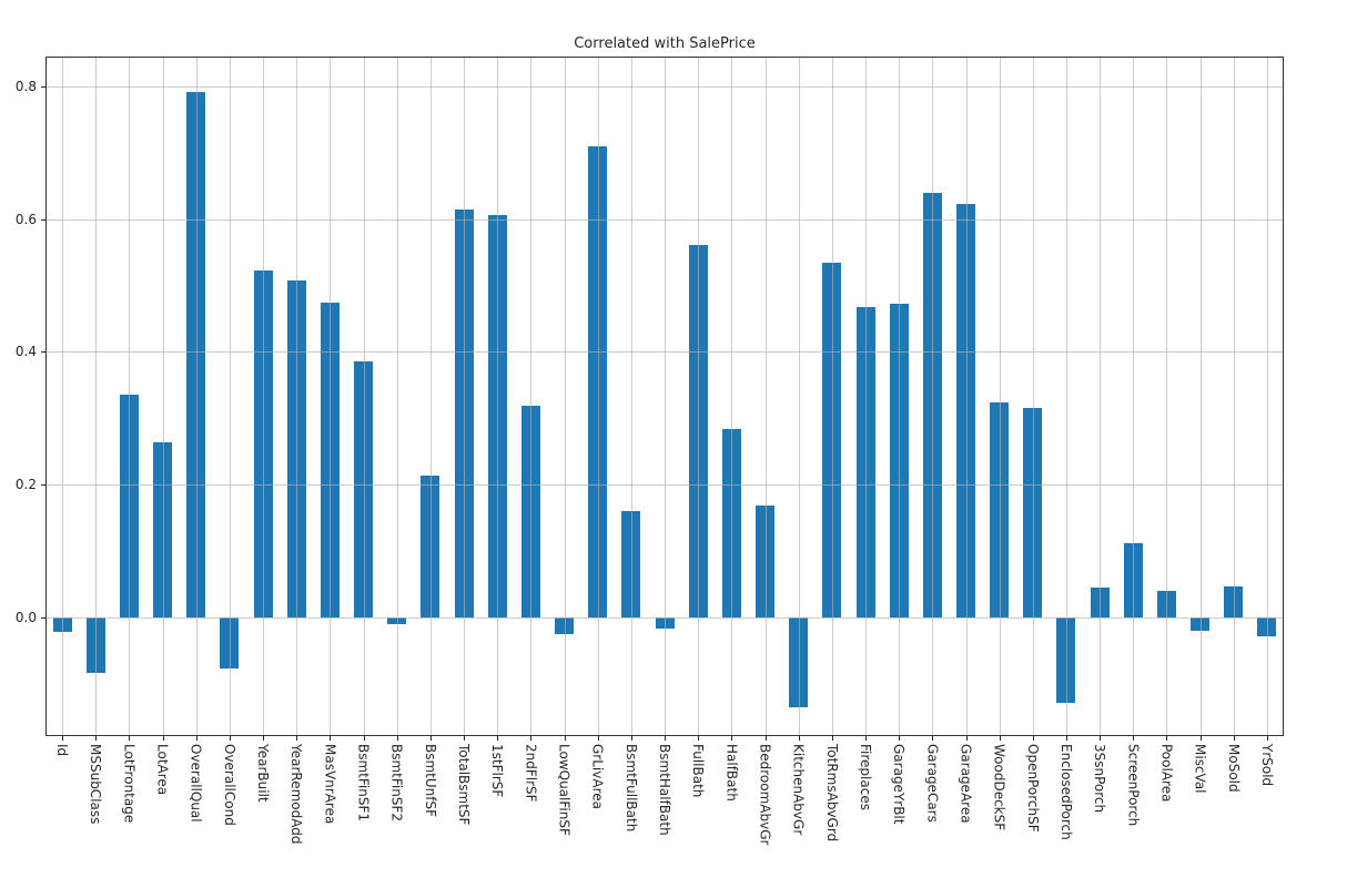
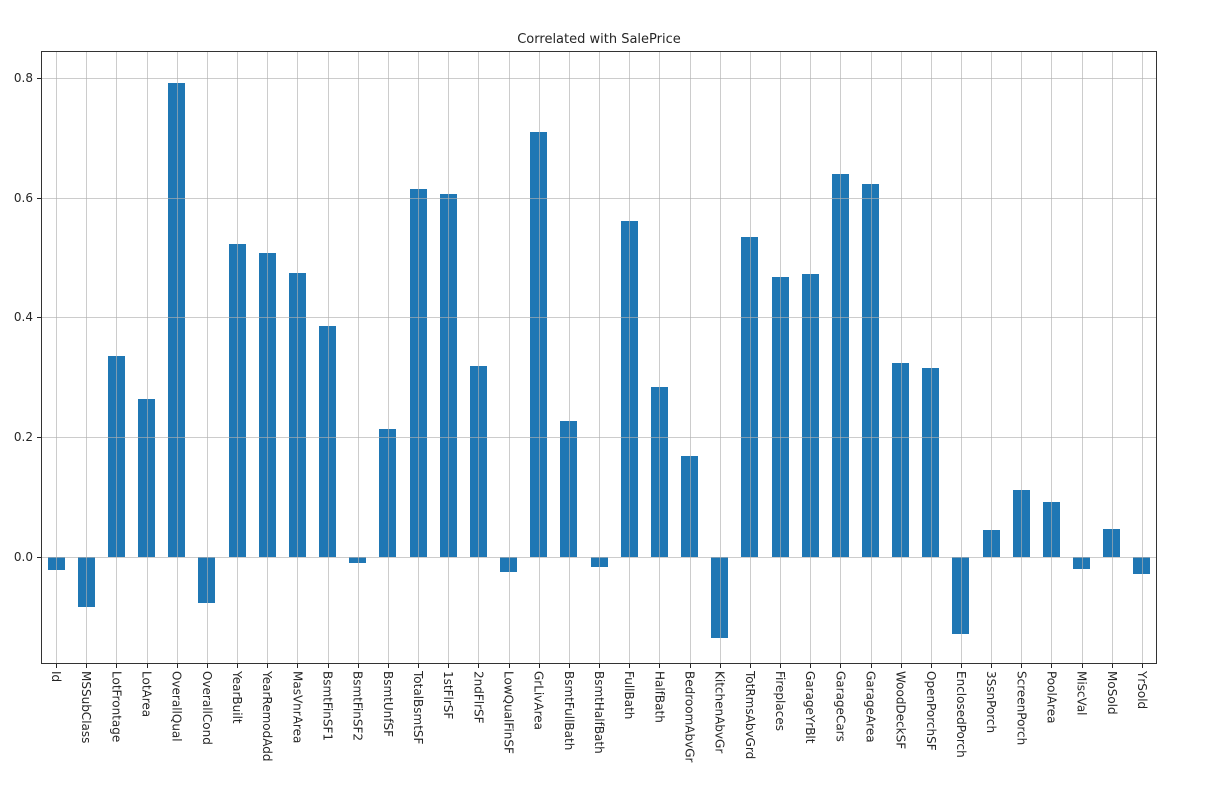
BsmtFullBath: 0.16 -> 0.23
PoolArea: 0.04 -> 0.09
